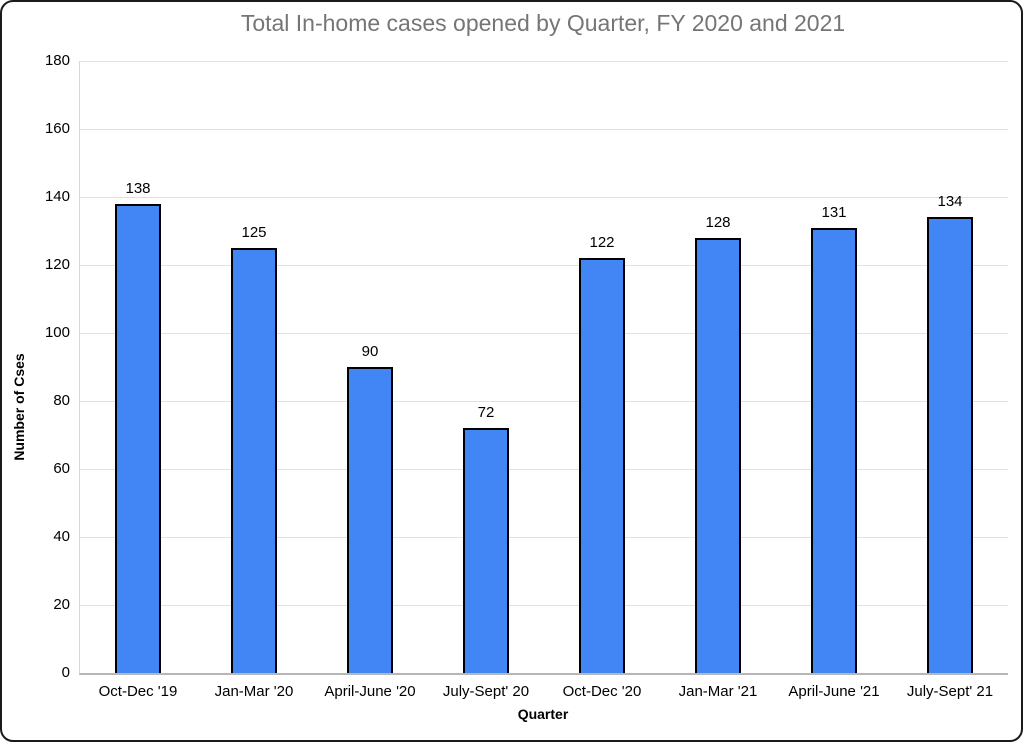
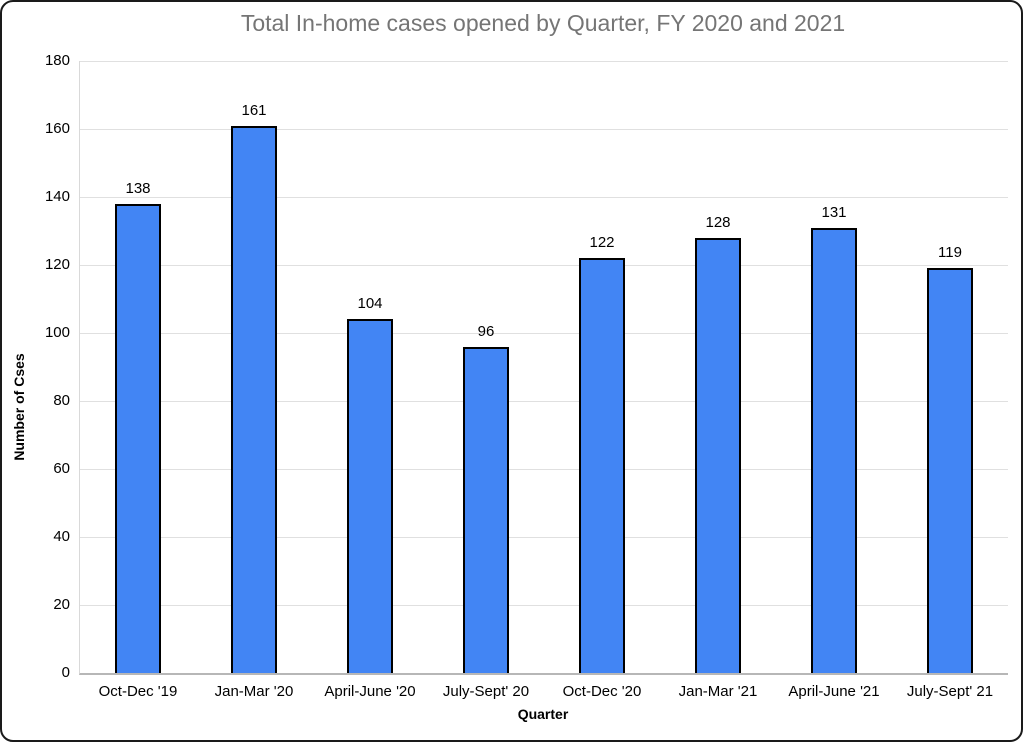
Jan-Mar '20: 125 -> 161
April-June '20: 90 -> 104
July-Sept' 20: 72 -> 96
July-Sept' 21: 134 -> 119
